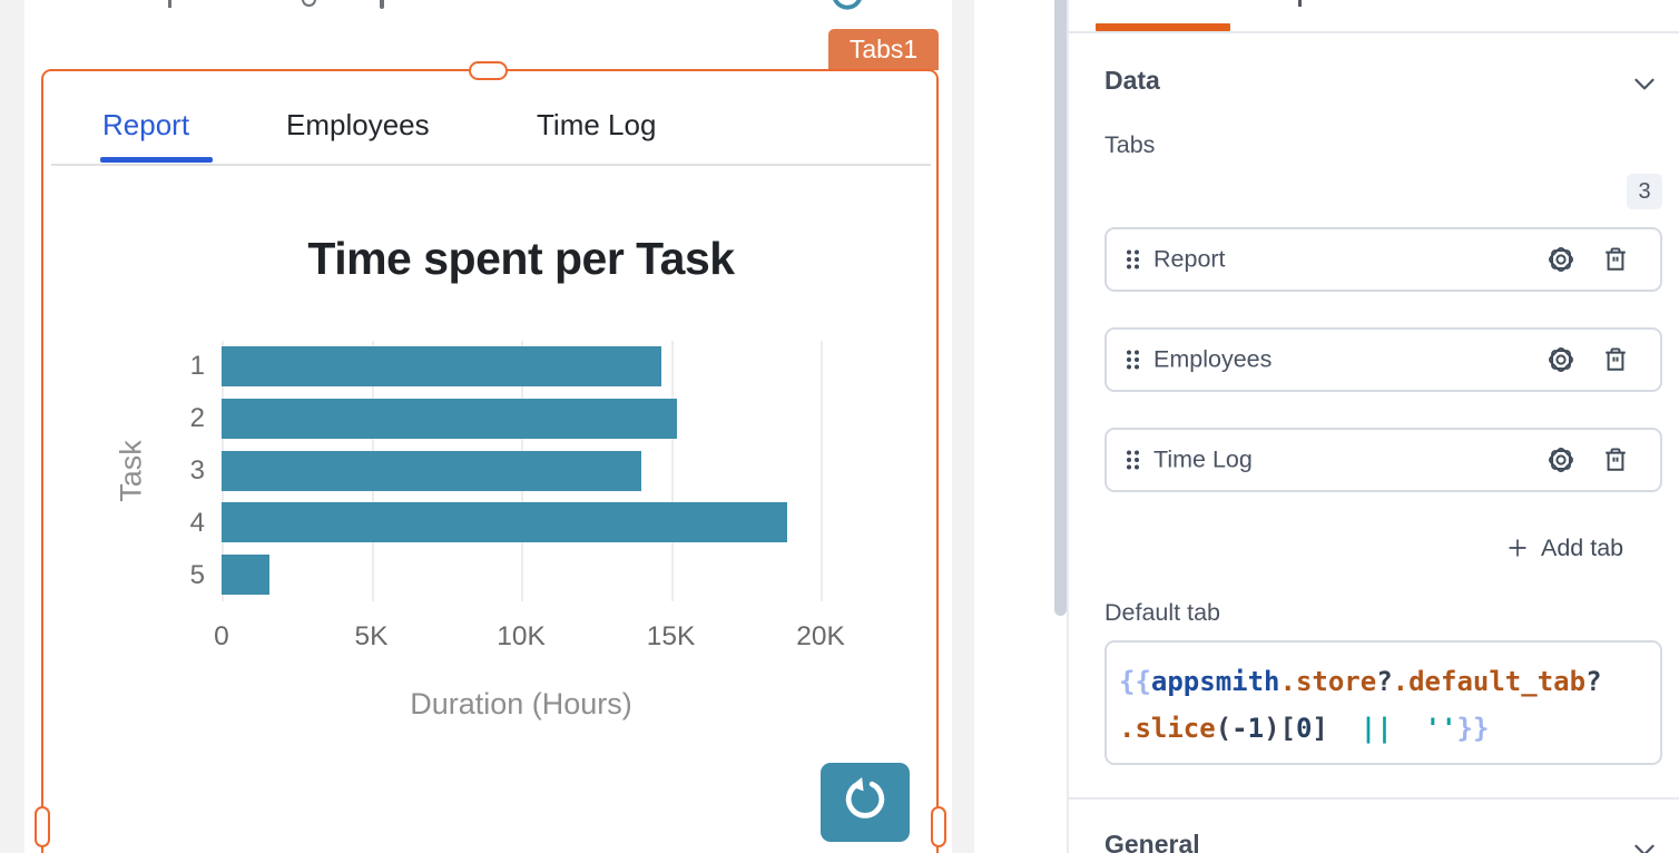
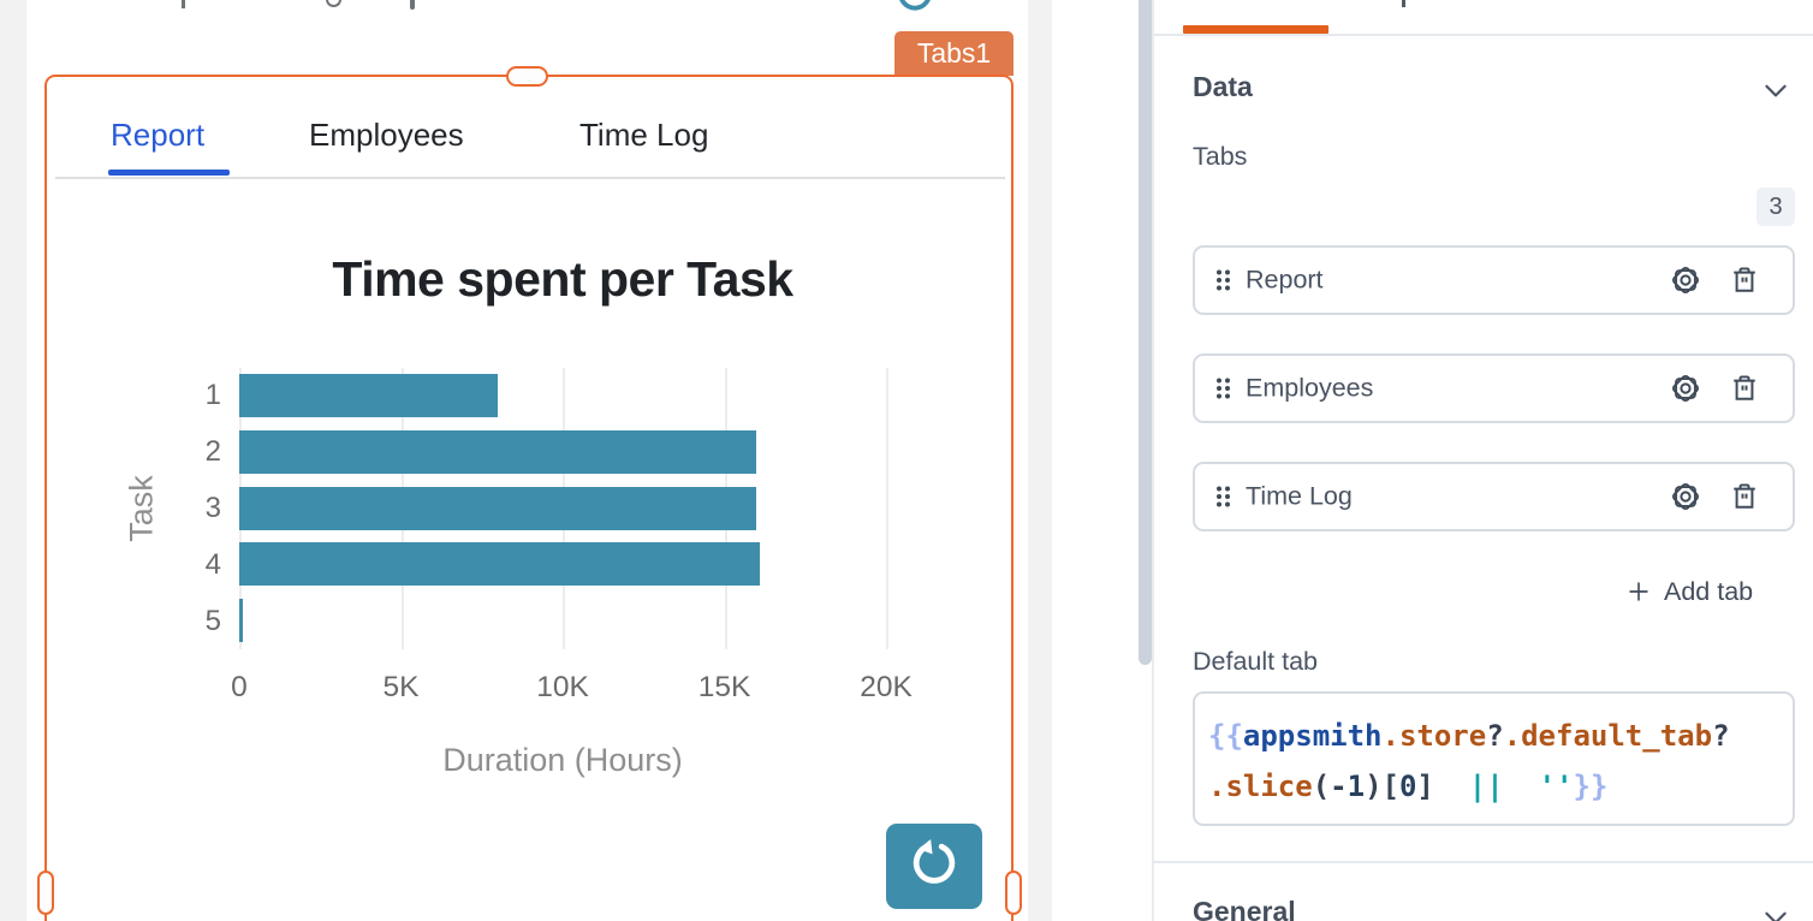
1: 14.7K -> 8.0K
2: 15.2K -> 16.0K
3: 14.0K -> 16.0K
4: 18.9K -> 16.1K
5: 1.6K -> 0.1K
